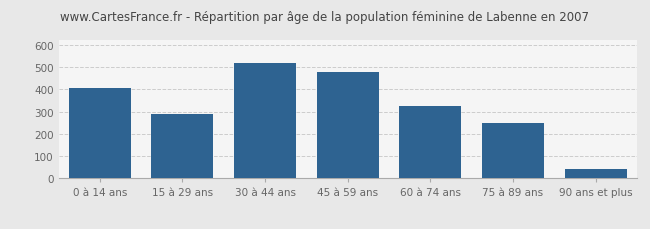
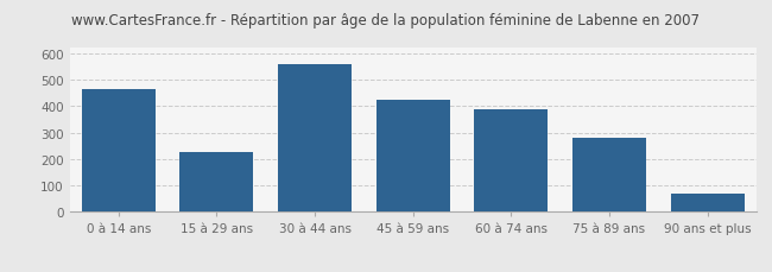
0 à 14 ans: 407 -> 465
15 à 29 ans: 291 -> 225
30 à 44 ans: 520 -> 560
45 à 59 ans: 478 -> 425
60 à 74 ans: 325 -> 390
75 à 89 ans: 251 -> 280
90 ans et plus: 40 -> 70
